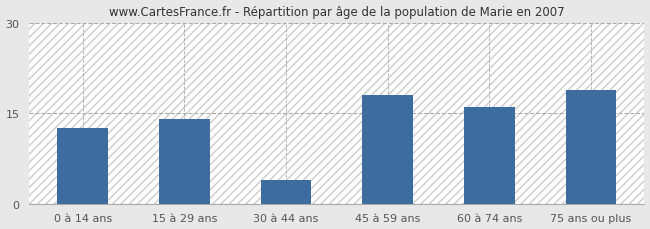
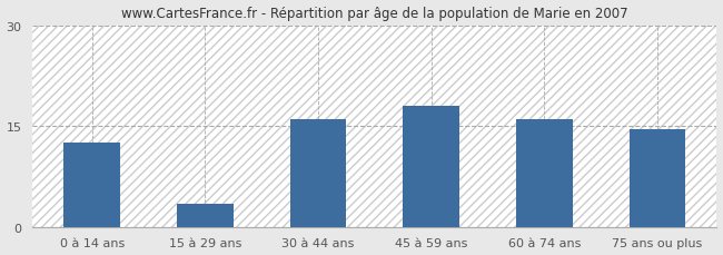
15 à 29 ans: 14.0 -> 3.5
30 à 44 ans: 4.0 -> 16.0
75 ans ou plus: 18.8 -> 14.5
